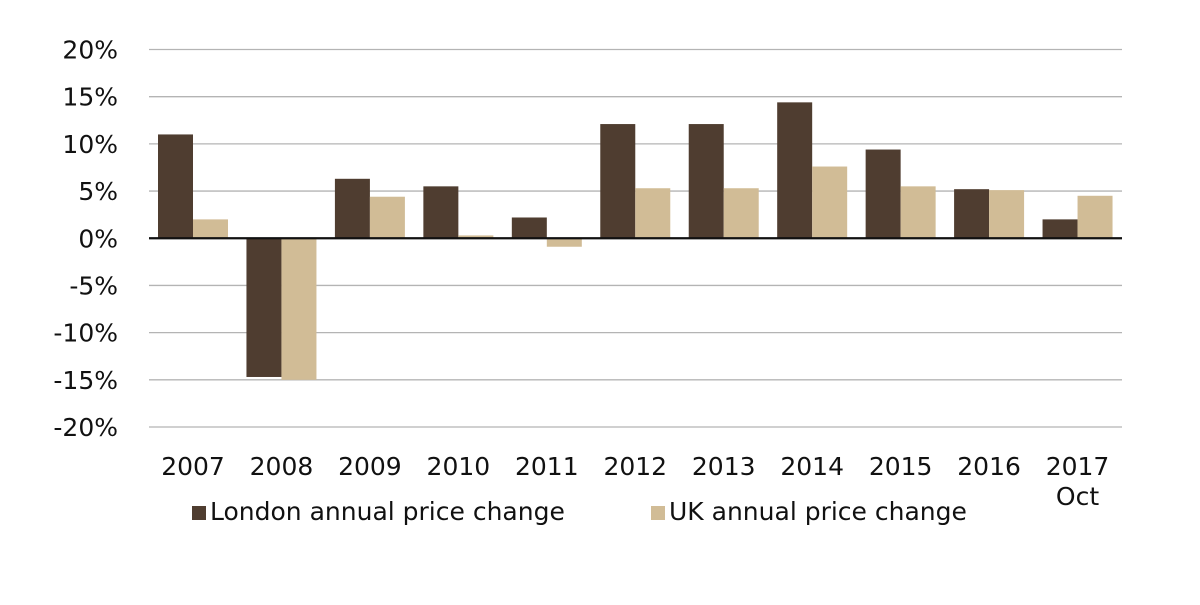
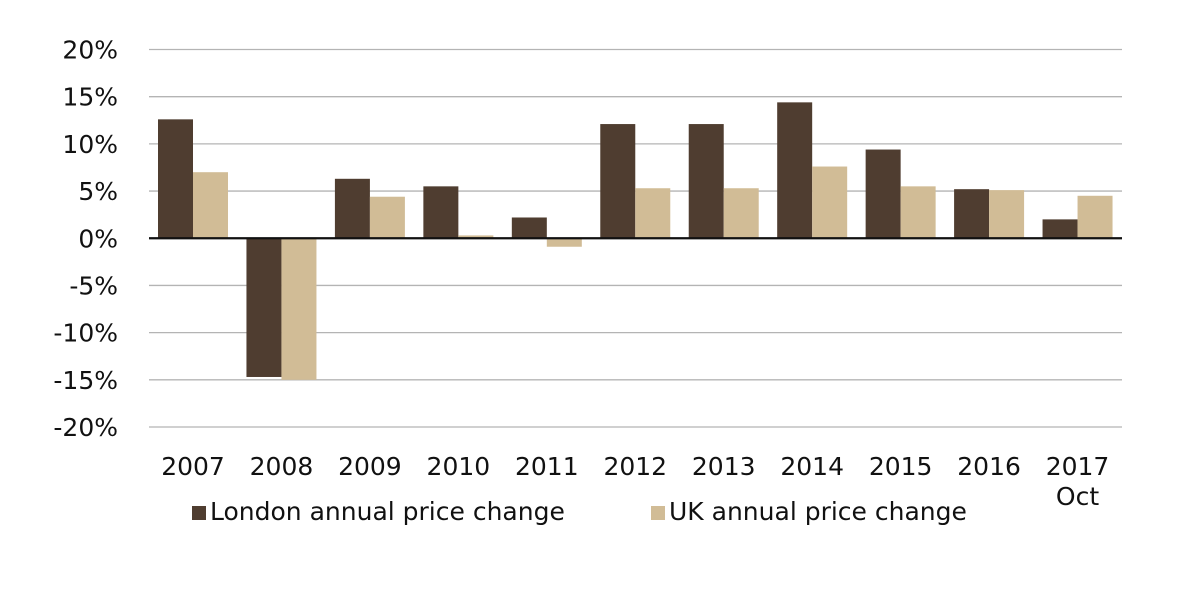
London annual price change/2007: 11% -> 13%
UK annual price change/2007: 2% -> 7%
